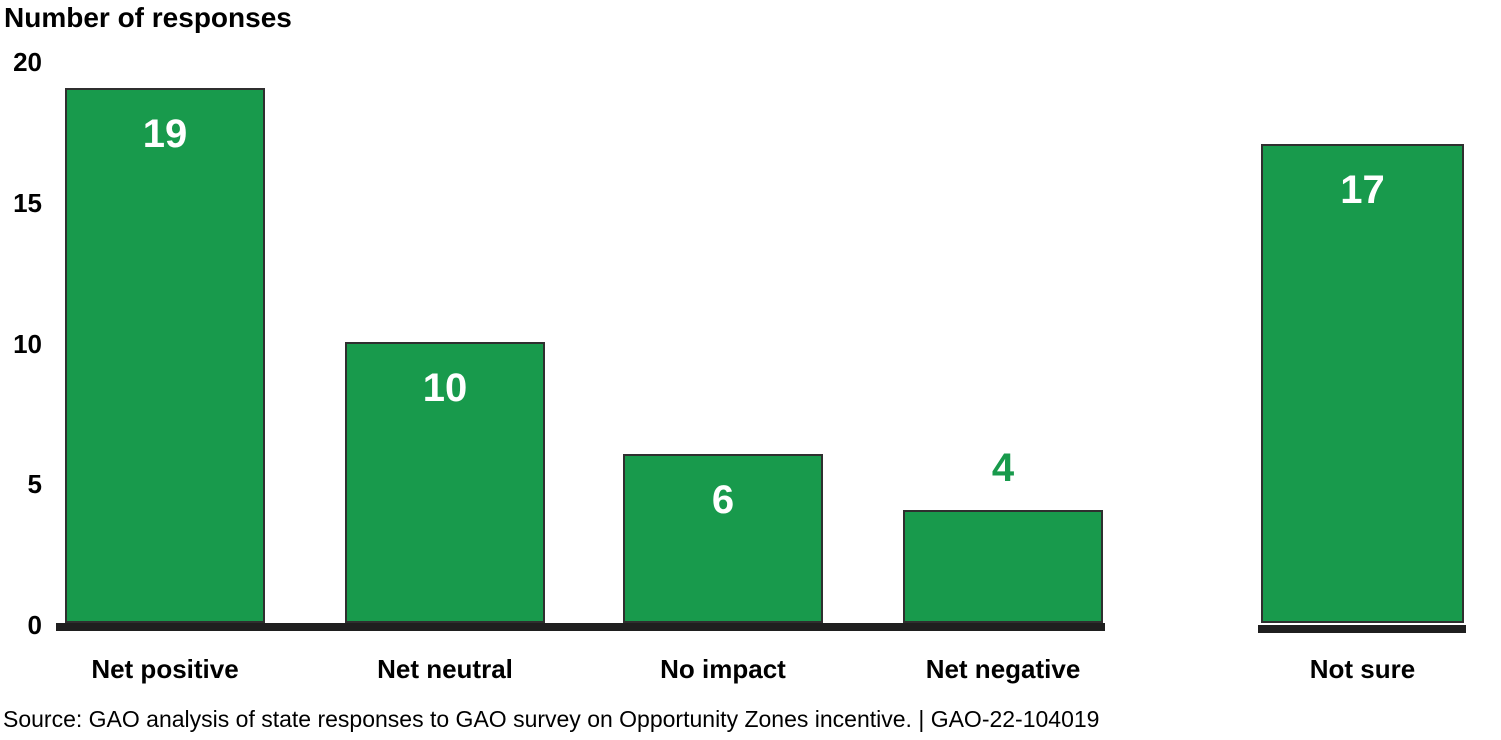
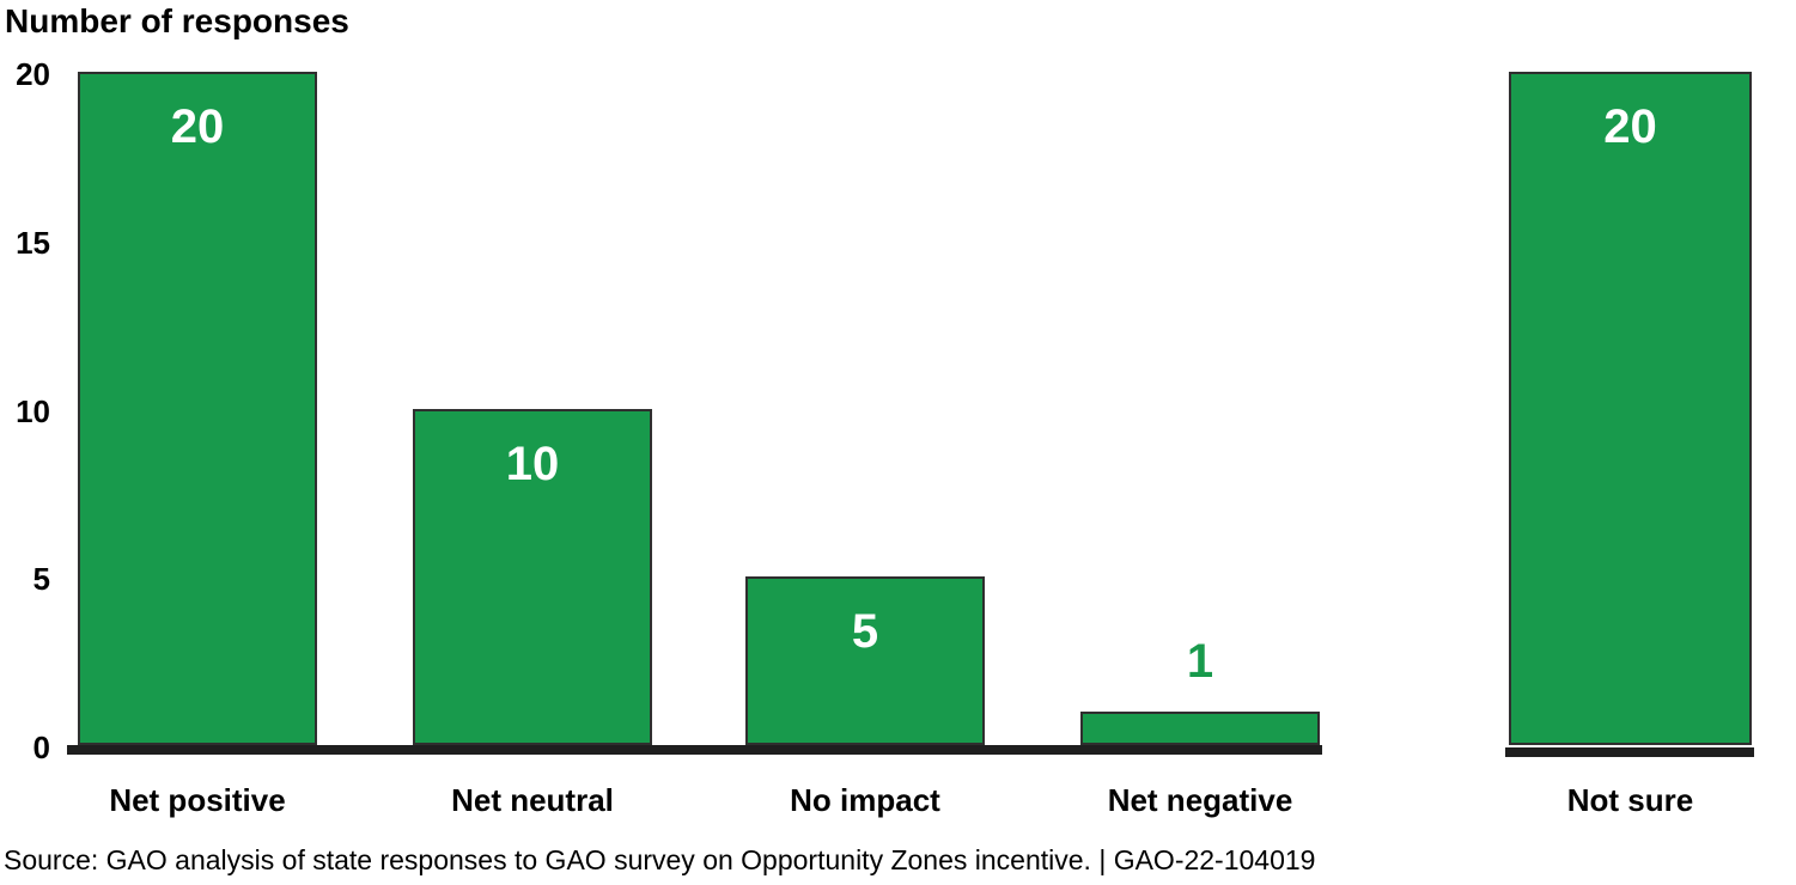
Net positive: 19 -> 20
No impact: 6 -> 5
Net negative: 4 -> 1
Not sure: 17 -> 20
